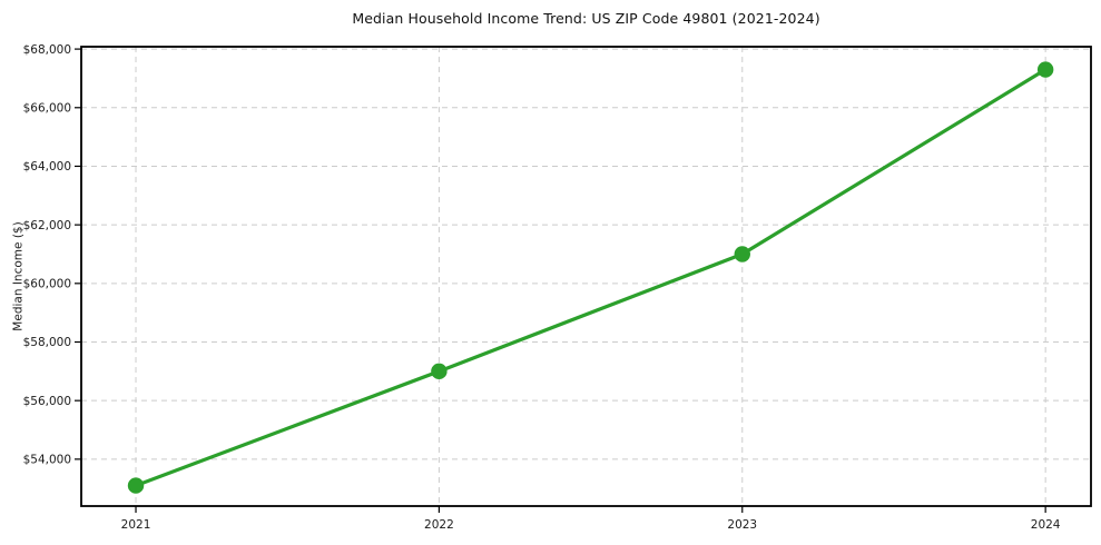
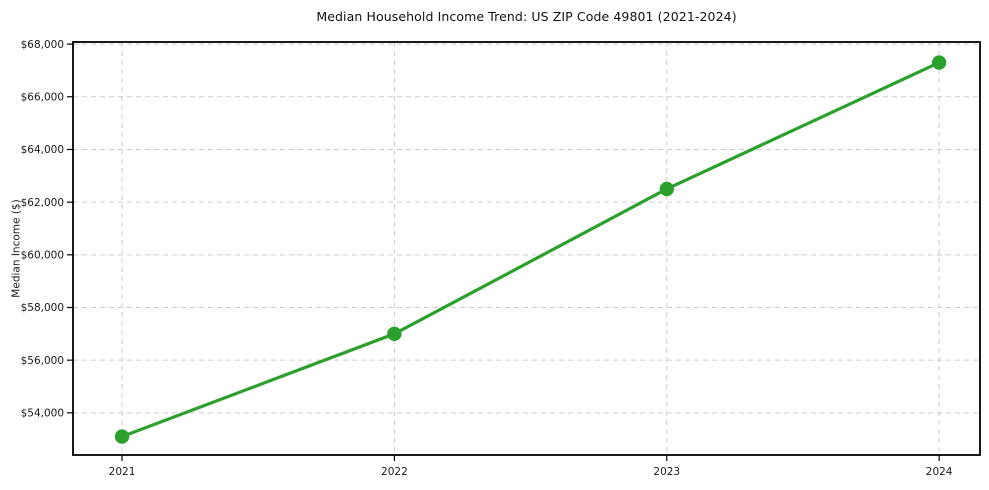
2023: $61000 -> $62500
